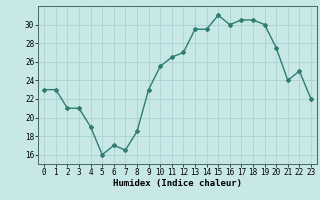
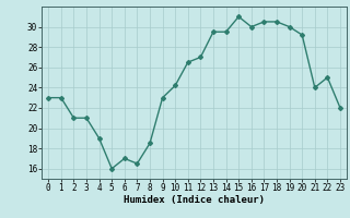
10: 25.5 -> 24.2
20: 27.5 -> 29.2
